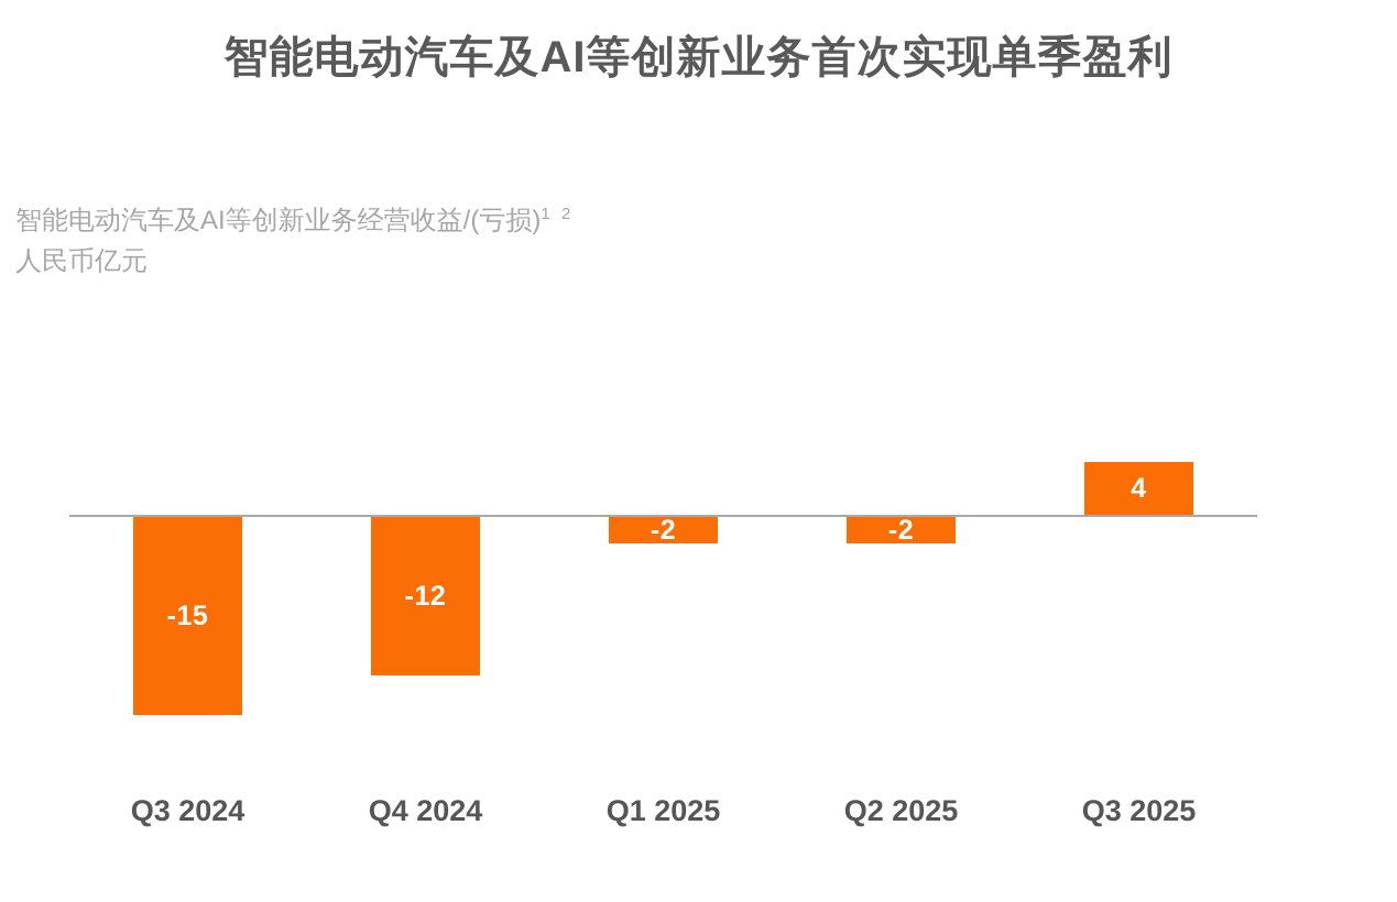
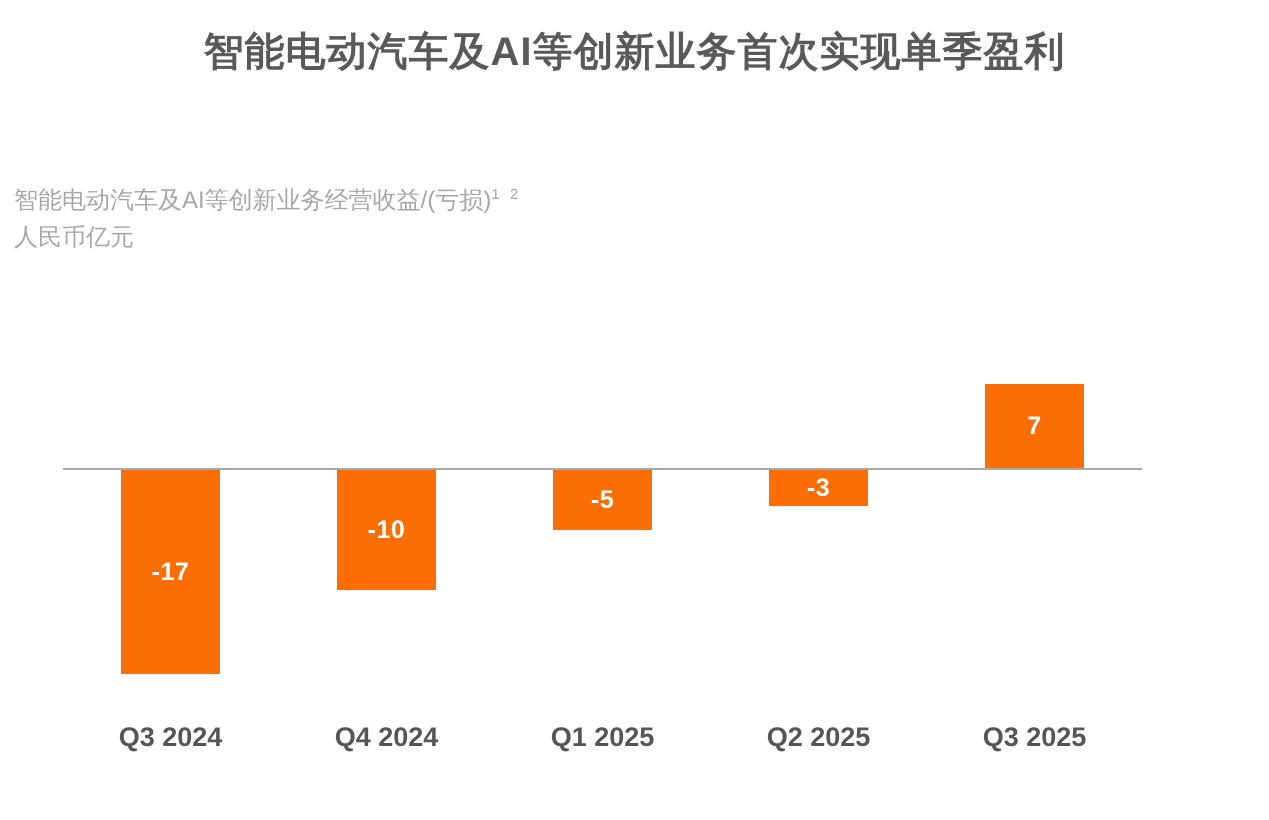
Q3 2024: -15 -> -17
Q4 2024: -12 -> -10
Q1 2025: -2 -> -5
Q2 2025: -2 -> -3
Q3 2025: 4 -> 7
